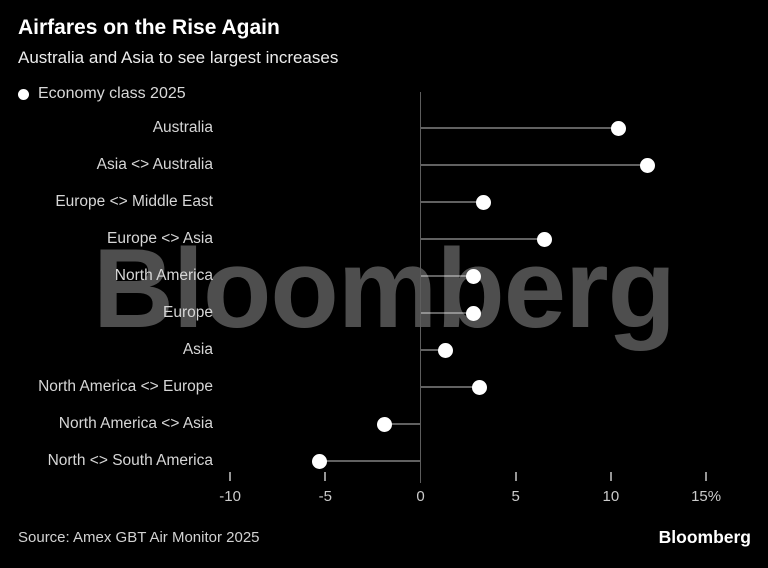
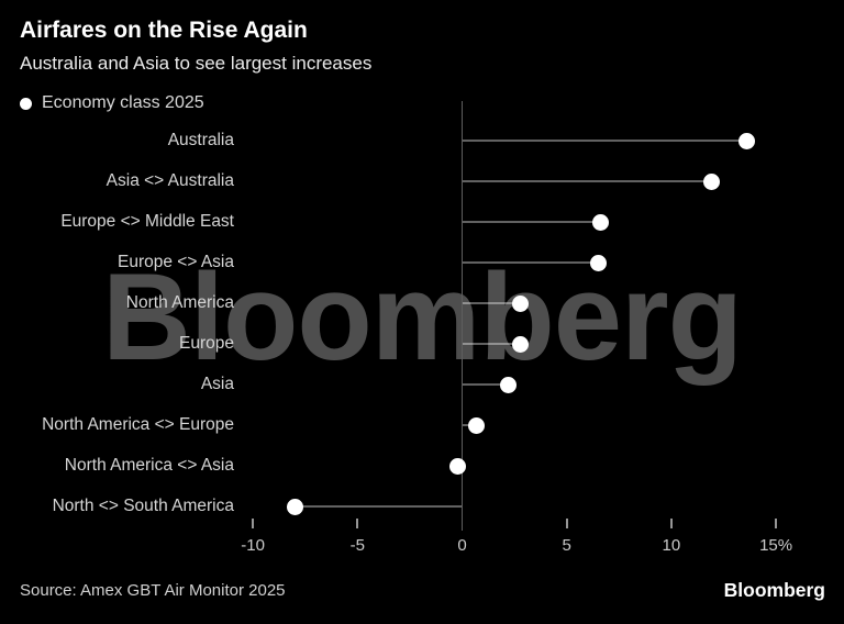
Australia: 10.4% -> 13.6%
Europe <> Middle East: 3.3% -> 6.6%
Asia: 1.3% -> 2.2%
North America <> Europe: 3.1% -> 0.7%
North America <> Asia: -1.9% -> -0.2%
North <> South America: -5.3% -> -8.0%
